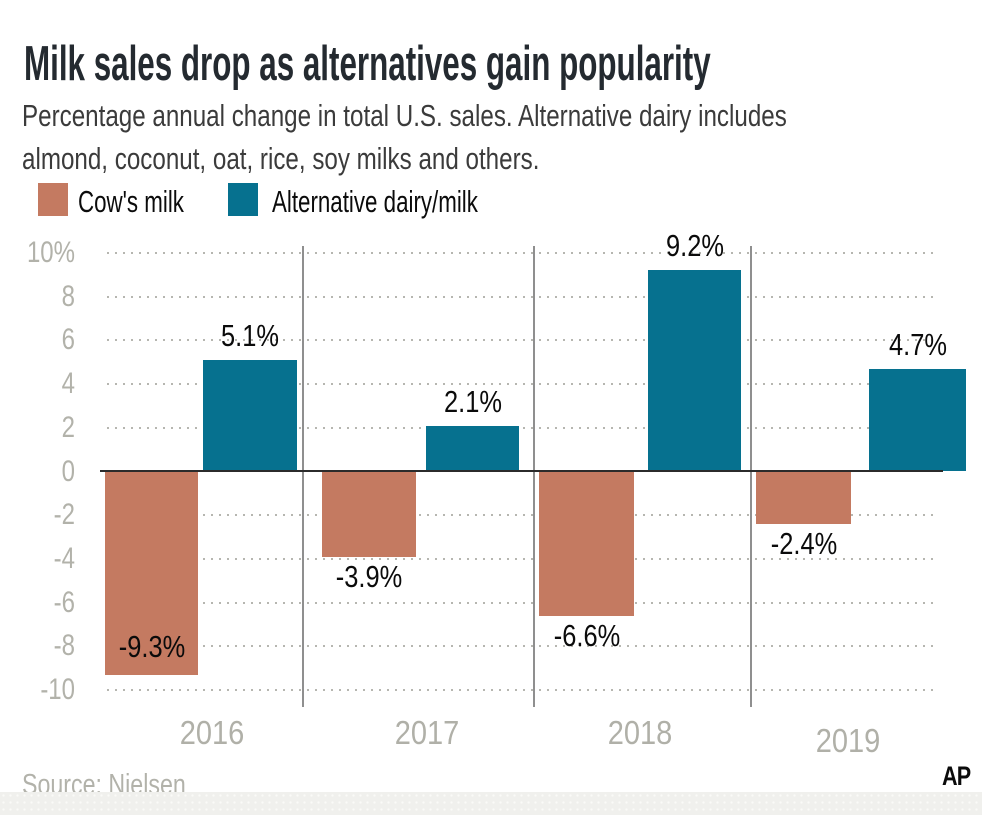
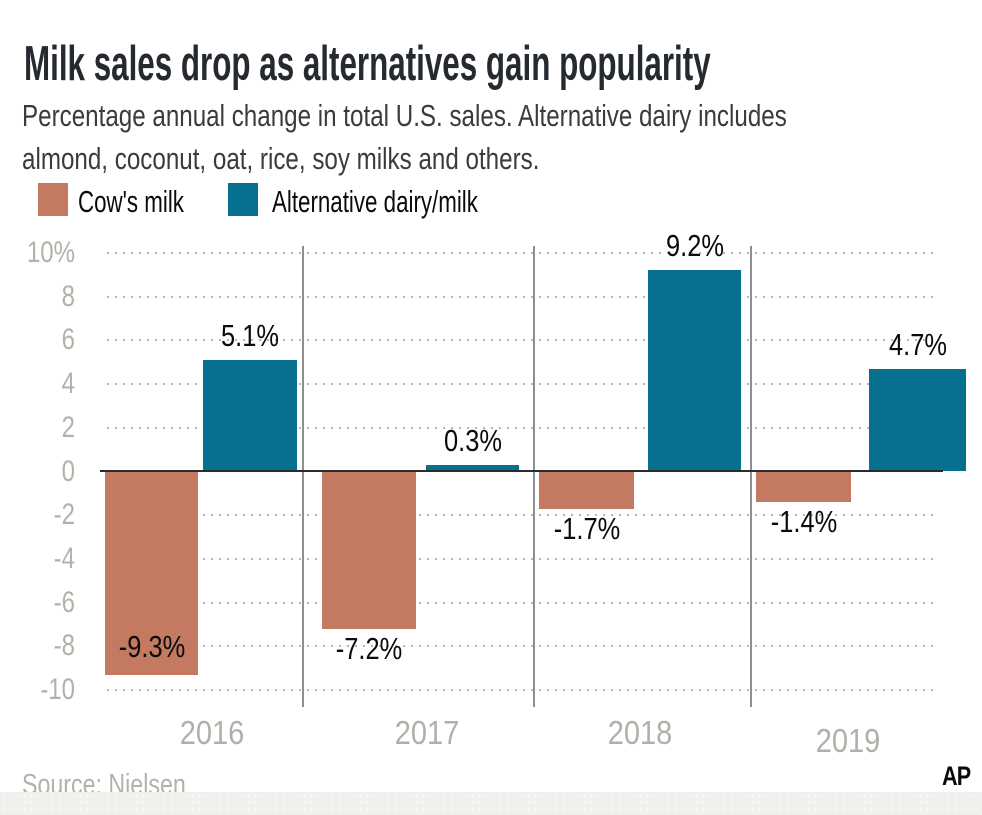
Cow's milk/2017: -3.9% -> -7.2%
Alternative dairy/milk/2017: 2.1% -> 0.3%
Cow's milk/2018: -6.6% -> -1.7%
Cow's milk/2019: -2.4% -> -1.4%
